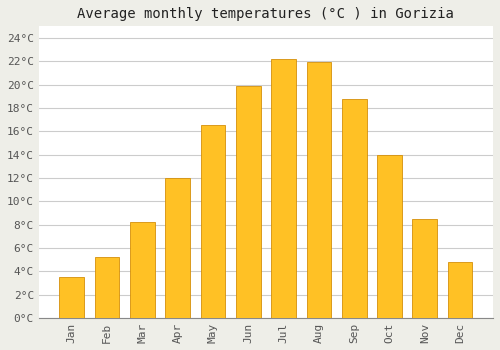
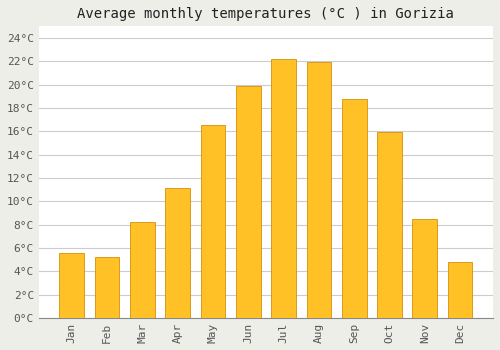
Jan: 3.5°C -> 5.6°C
Apr: 12.0°C -> 11.1°C
Oct: 14.0°C -> 15.9°C
